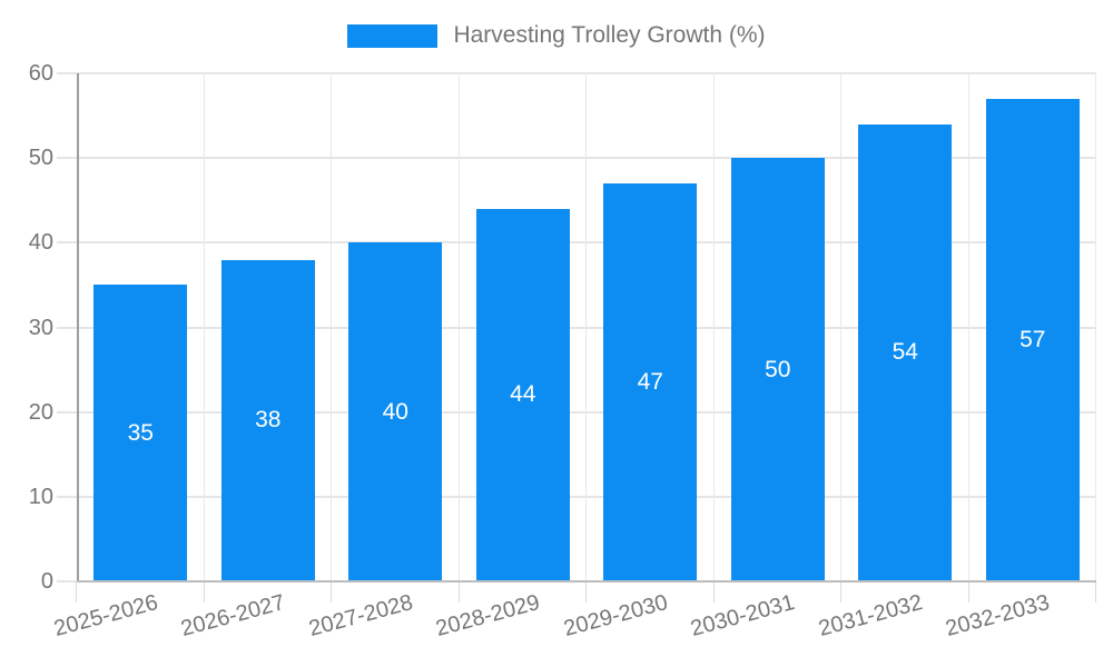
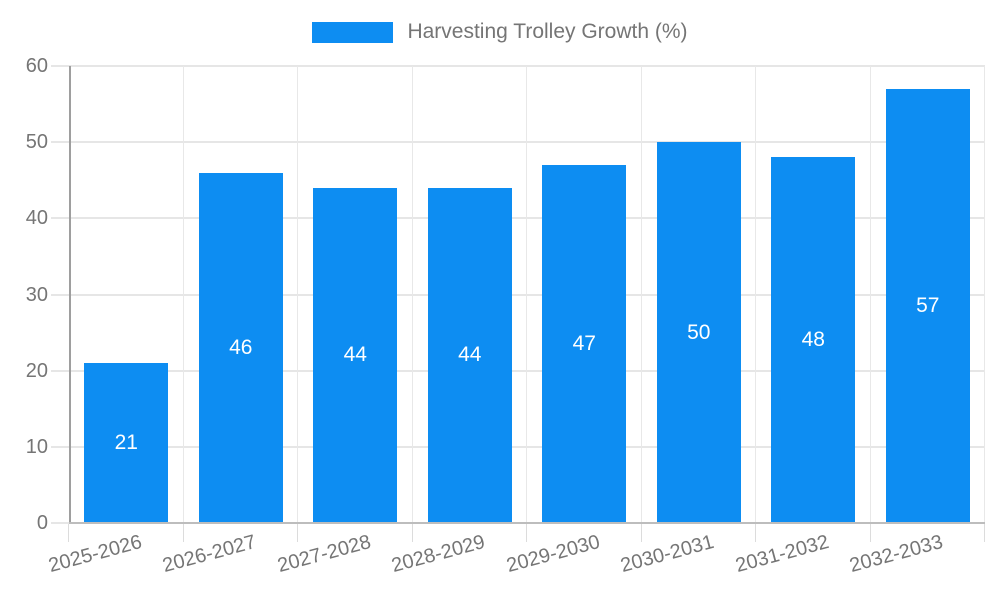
2025-2026: 35 -> 21
2026-2027: 38 -> 46
2027-2028: 40 -> 44
2031-2032: 54 -> 48
